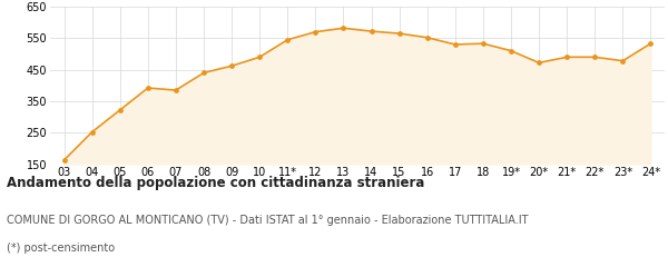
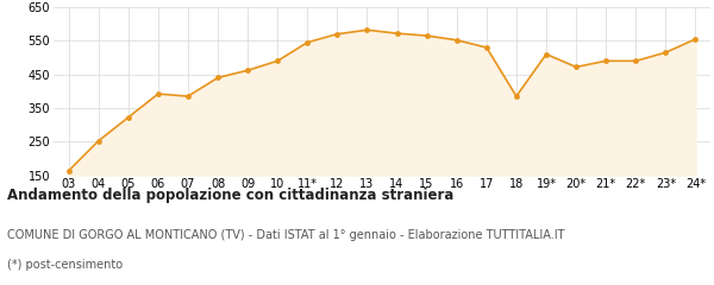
18: 533 -> 385
23*: 478 -> 515
24*: 533 -> 555
